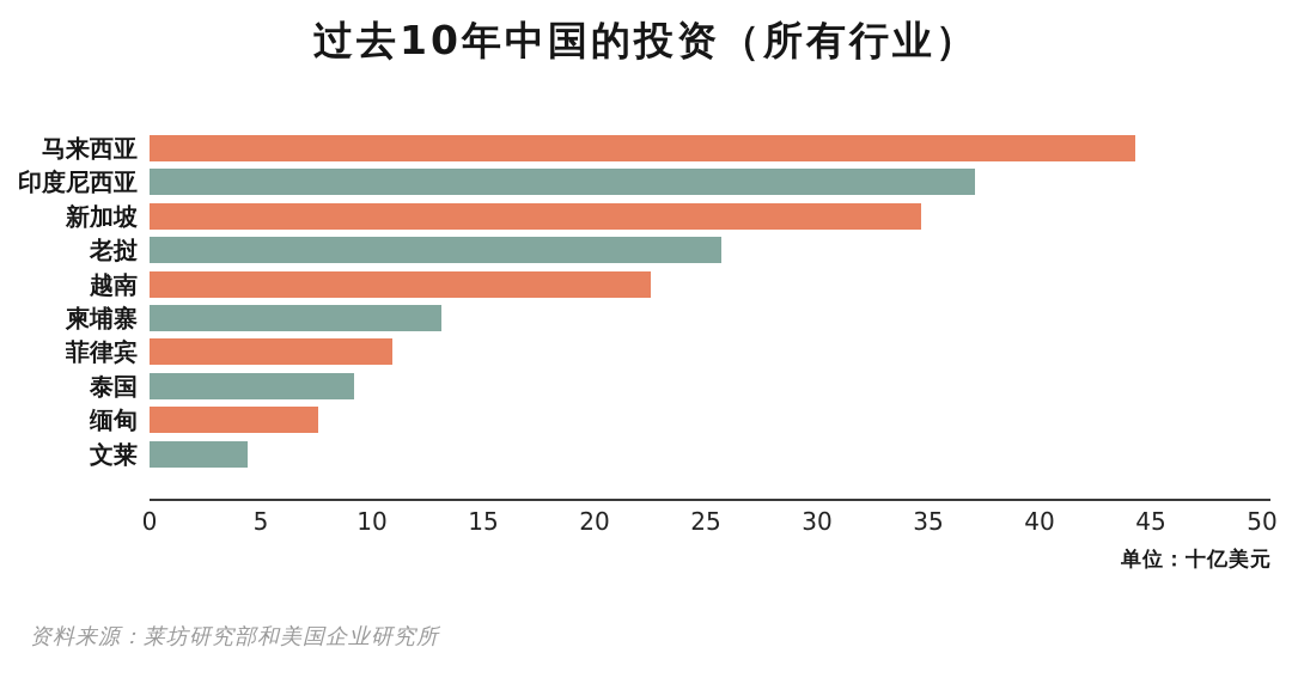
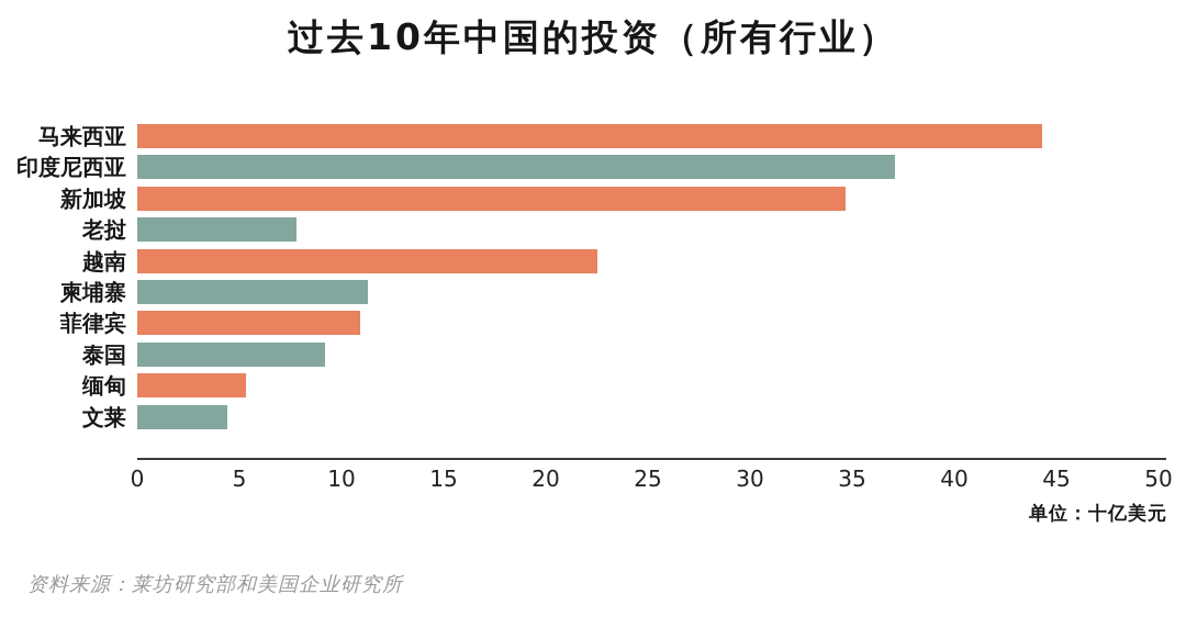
老挝: 25.7 -> 7.8
柬埔寨: 13.1 -> 11.3
缅甸: 7.6 -> 5.3
